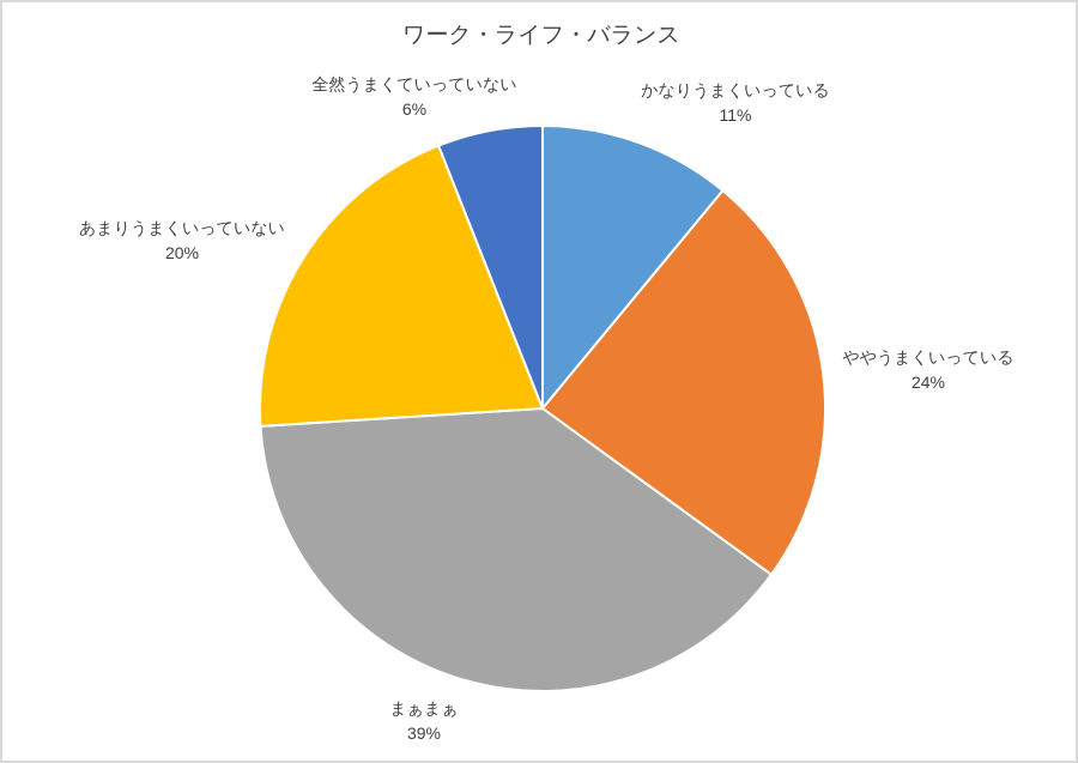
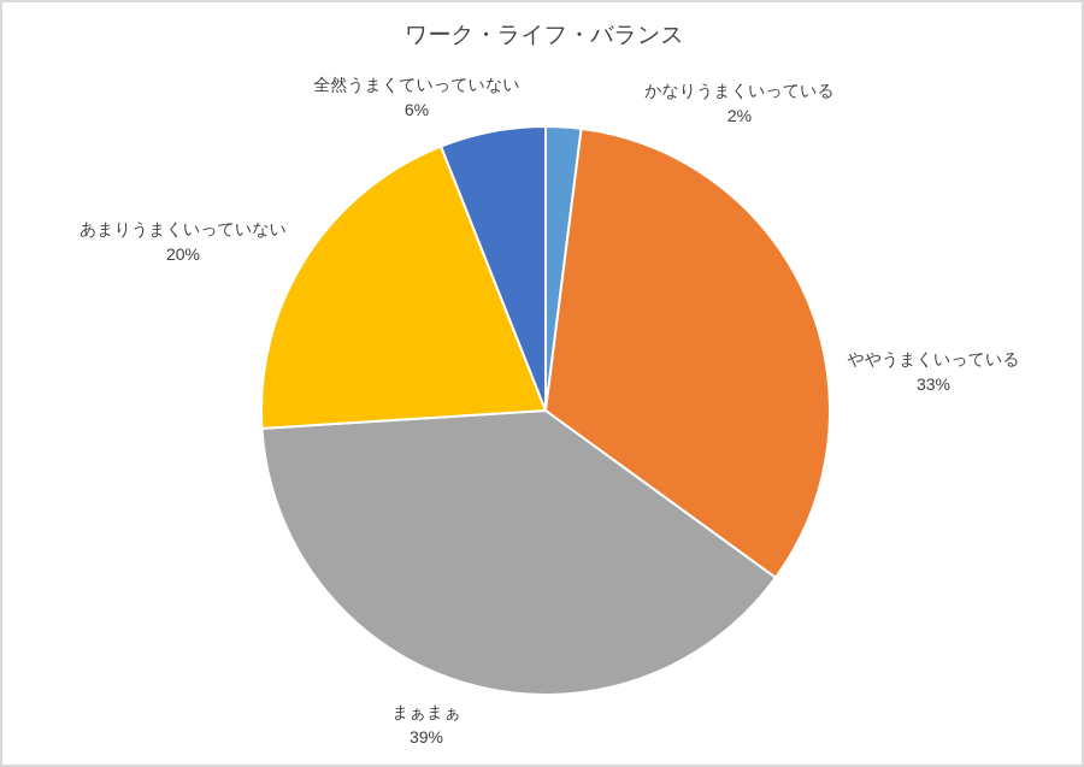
かなりうまくいっている: 11% -> 2%
ややうまくいっている: 24% -> 33%
